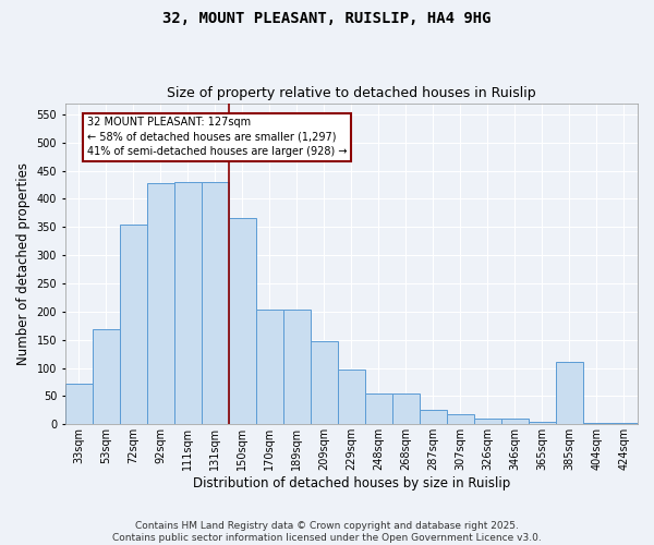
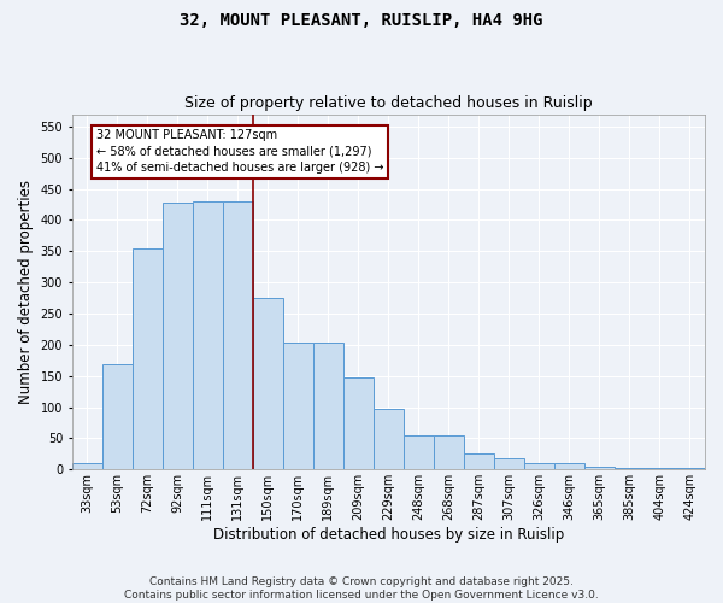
33sqm: 72 -> 10
150sqm: 366 -> 275
385sqm: 110 -> 3
